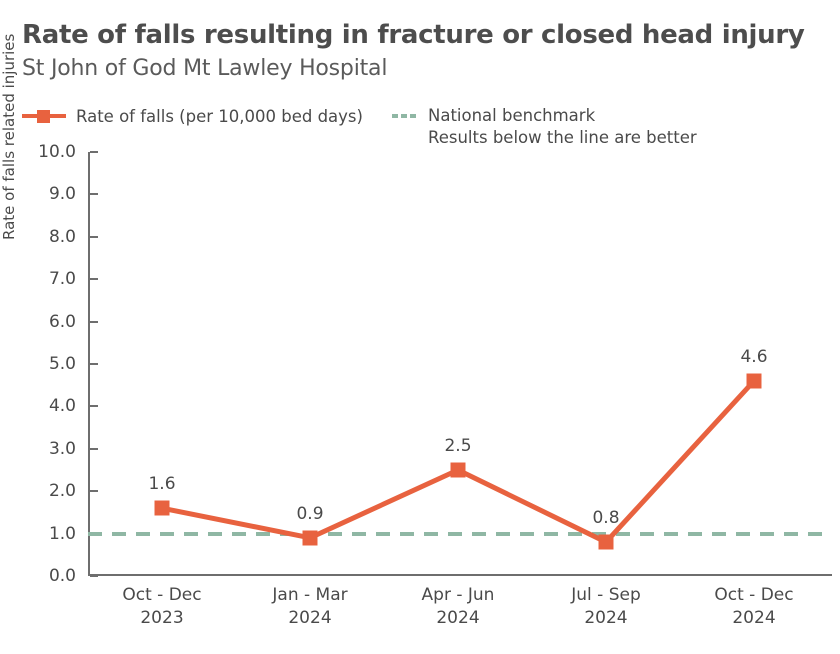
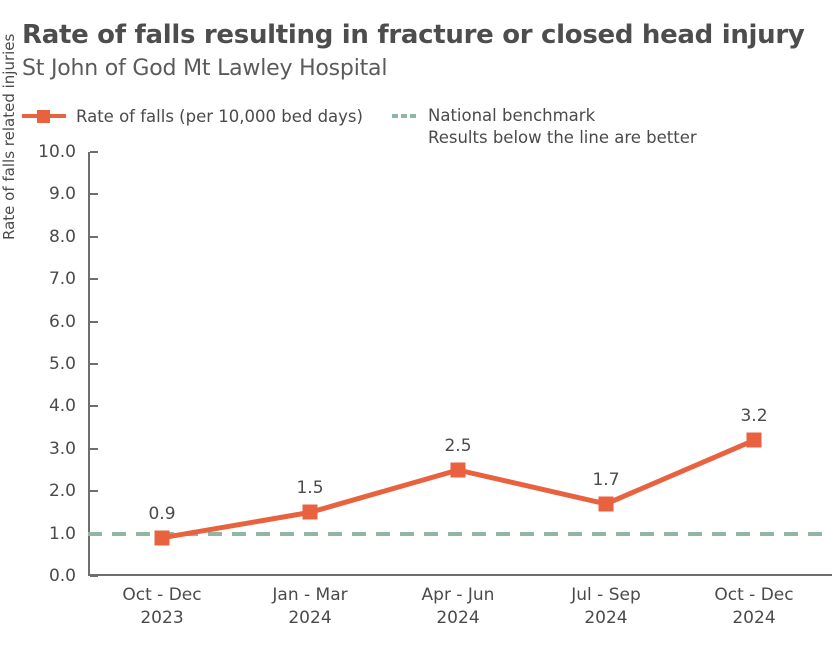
Oct - Dec 2023: 1.6 -> 0.9
Jan - Mar 2024: 0.9 -> 1.5
Jul - Sep 2024: 0.8 -> 1.7
Oct - Dec 2024: 4.6 -> 3.2
